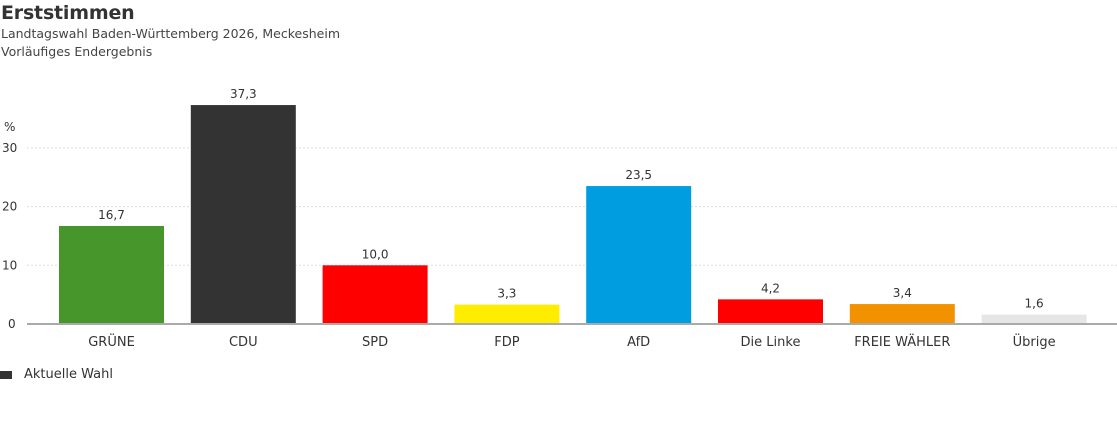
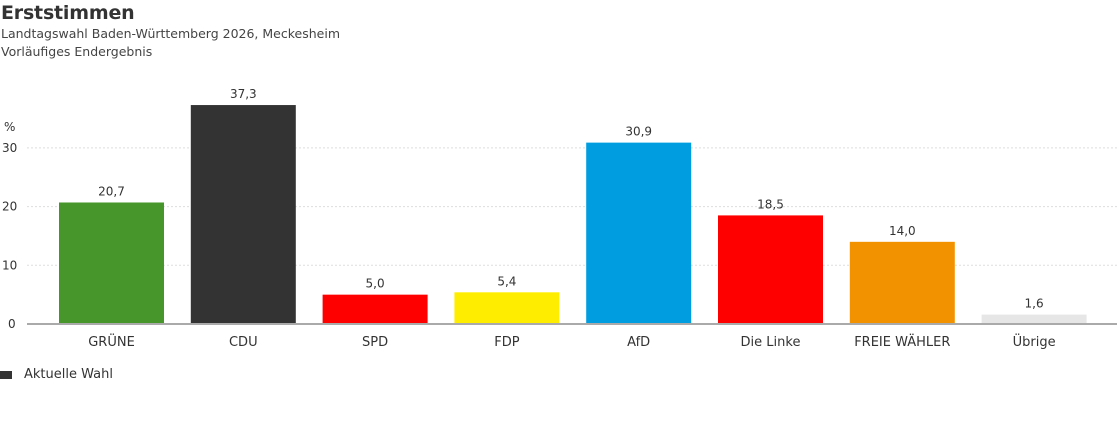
GRÜNE: 16,7 -> 20,7
SPD: 10,0 -> 5,0
FDP: 3,3 -> 5,4
AfD: 23,5 -> 30,9
Die Linke: 4,2 -> 18,5
FREIE WÄHLER: 3,4 -> 14,0
